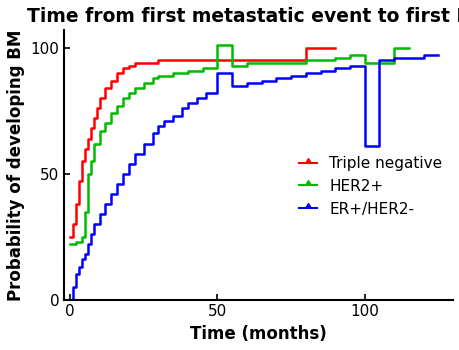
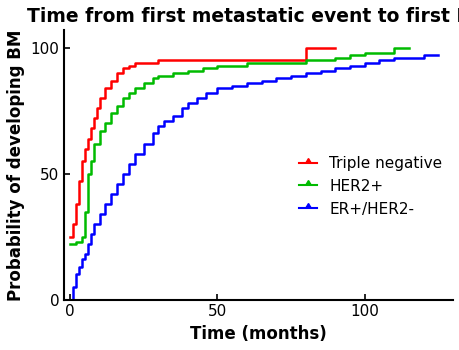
HER2+/50: 101 -> 93
ER+/HER2-/50: 90 -> 84
HER2+/100: 94 -> 98
ER+/HER2-/100: 61 -> 94
